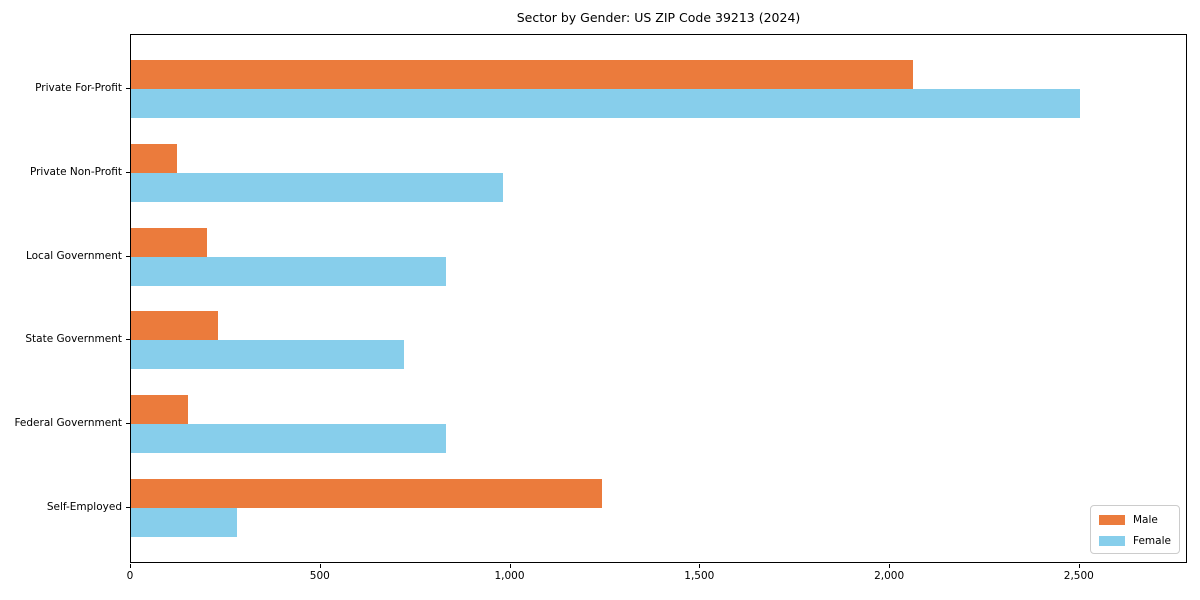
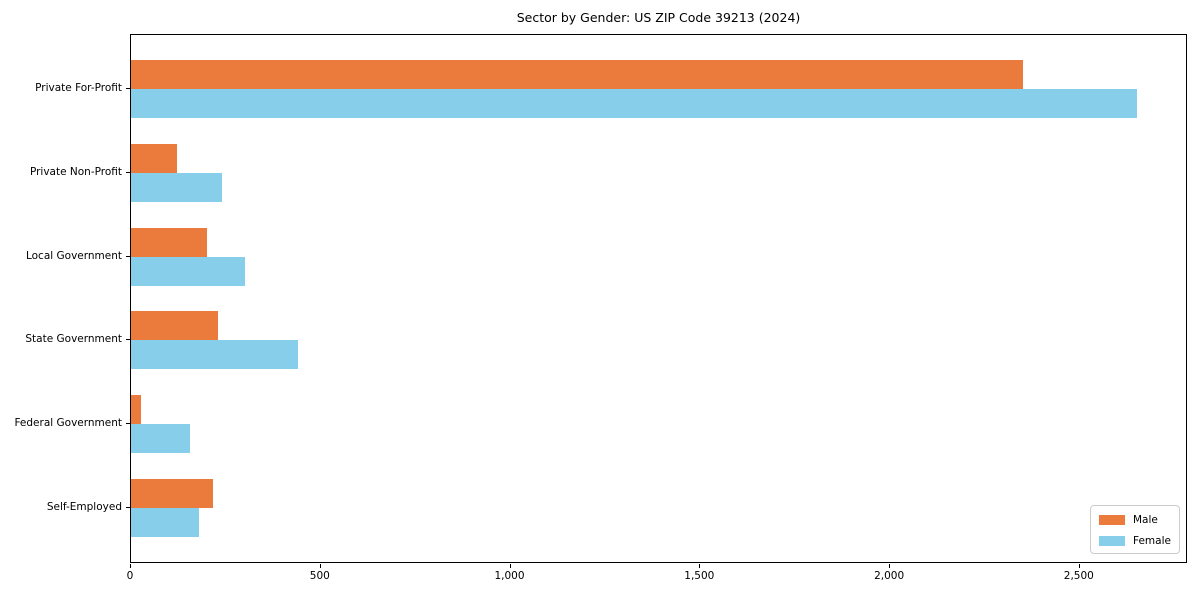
Male/Private For-Profit: 2060 -> 2350
Female/Private For-Profit: 2500 -> 2650
Female/Private Non-Profit: 980 -> 240
Female/Local Government: 830 -> 300
Female/State Government: 720 -> 440
Male/Federal Government: 150 -> 20
Female/Federal Government: 830 -> 160
Male/Self-Employed: 1240 -> 220
Female/Self-Employed: 280 -> 180
